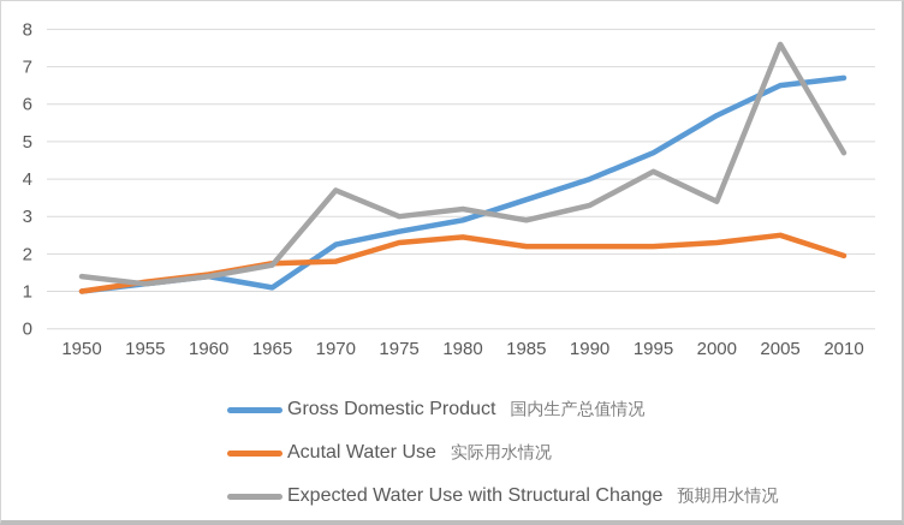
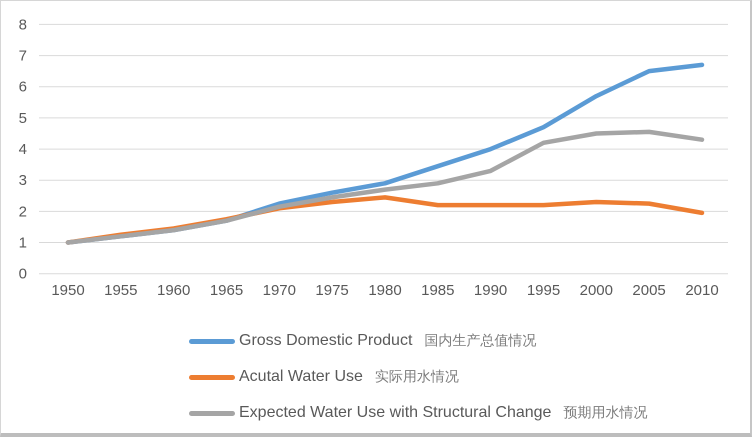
Expected Water Use with Structural Change/1950: 1.4 -> 1.0
Gross Domestic Product/1965: 1.1 -> 1.7
Acutal Water Use/1970: 1.8 -> 2.1
Expected Water Use with Structural Change/1970: 3.7 -> 2.1
Expected Water Use with Structural Change/1975: 3.0 -> 2.5
Expected Water Use with Structural Change/1980: 3.2 -> 2.7
Expected Water Use with Structural Change/2000: 3.4 -> 4.5
Acutal Water Use/2005: 2.5 -> 2.2
Expected Water Use with Structural Change/2005: 7.6 -> 4.5
Expected Water Use with Structural Change/2010: 4.7 -> 4.3
